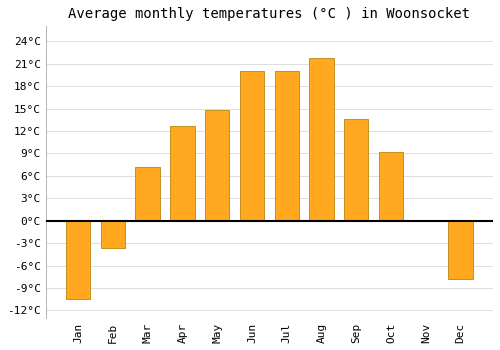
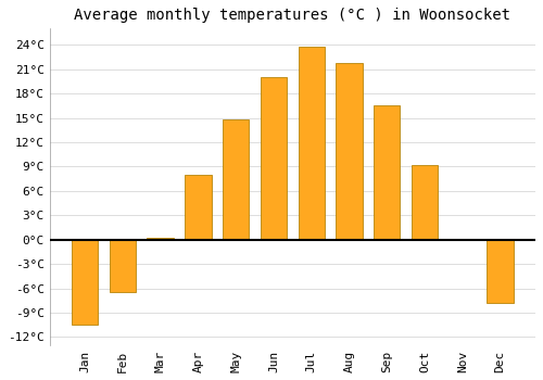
Feb: -3.6°C -> -6.5°C
Mar: 7.2°C -> 0.2°C
Apr: 12.6°C -> 8.0°C
Jul: 20.0°C -> 23.8°C
Sep: 13.6°C -> 16.5°C
